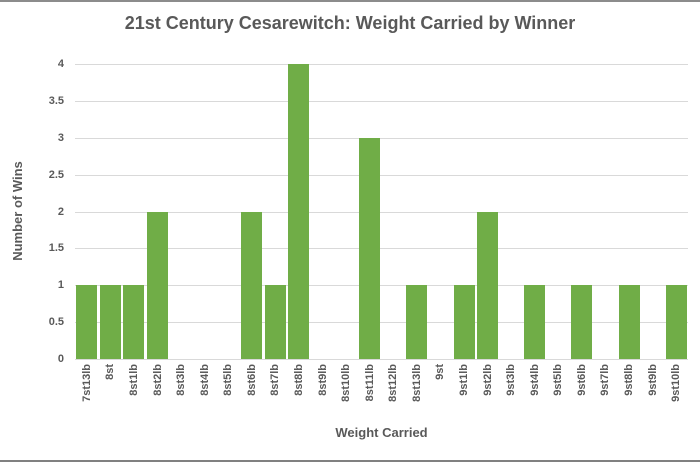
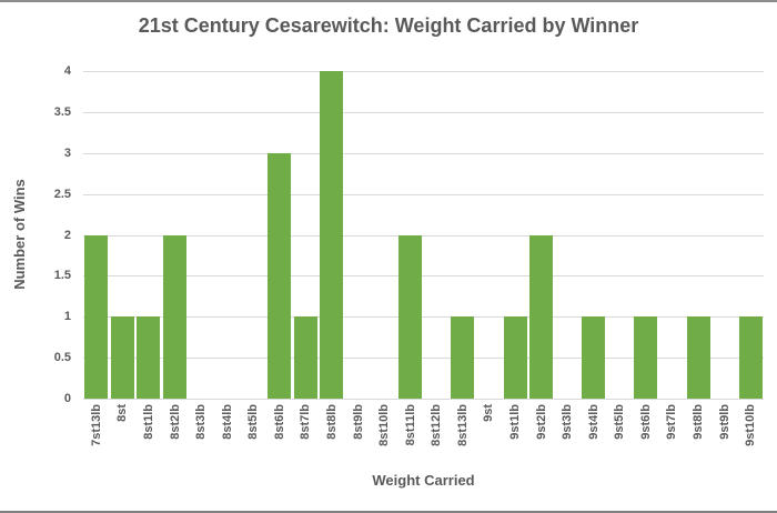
7st13lb: 1 -> 2
8st6lb: 2 -> 3
8st11lb: 3 -> 2
